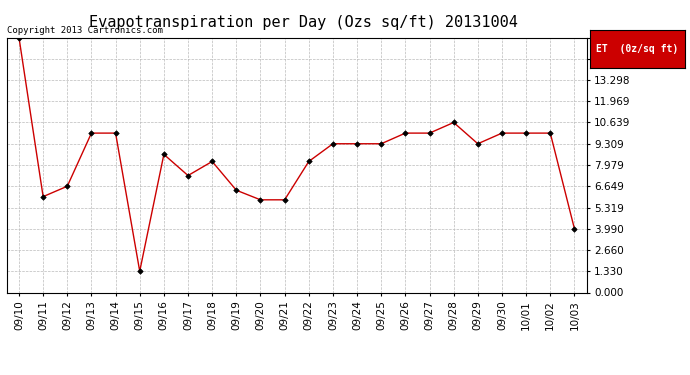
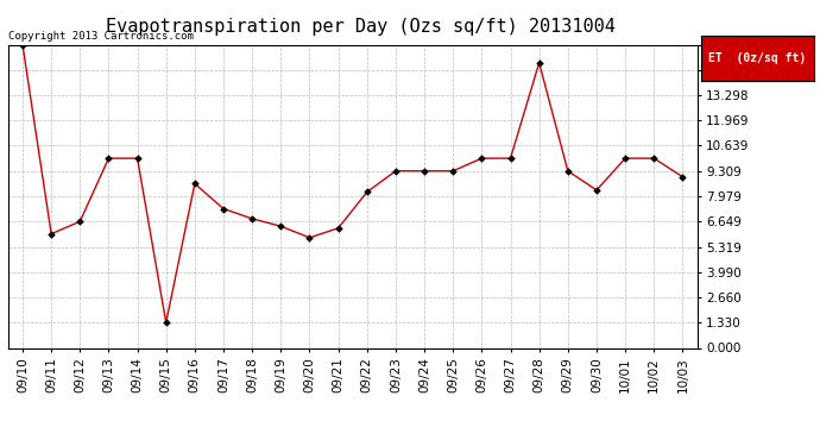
09/18: 8.2 -> 6.8
09/21: 5.8 -> 6.3
09/28: 10.6 -> 15.0
09/30: 10.0 -> 8.3
10/03: 4.0 -> 9.0
